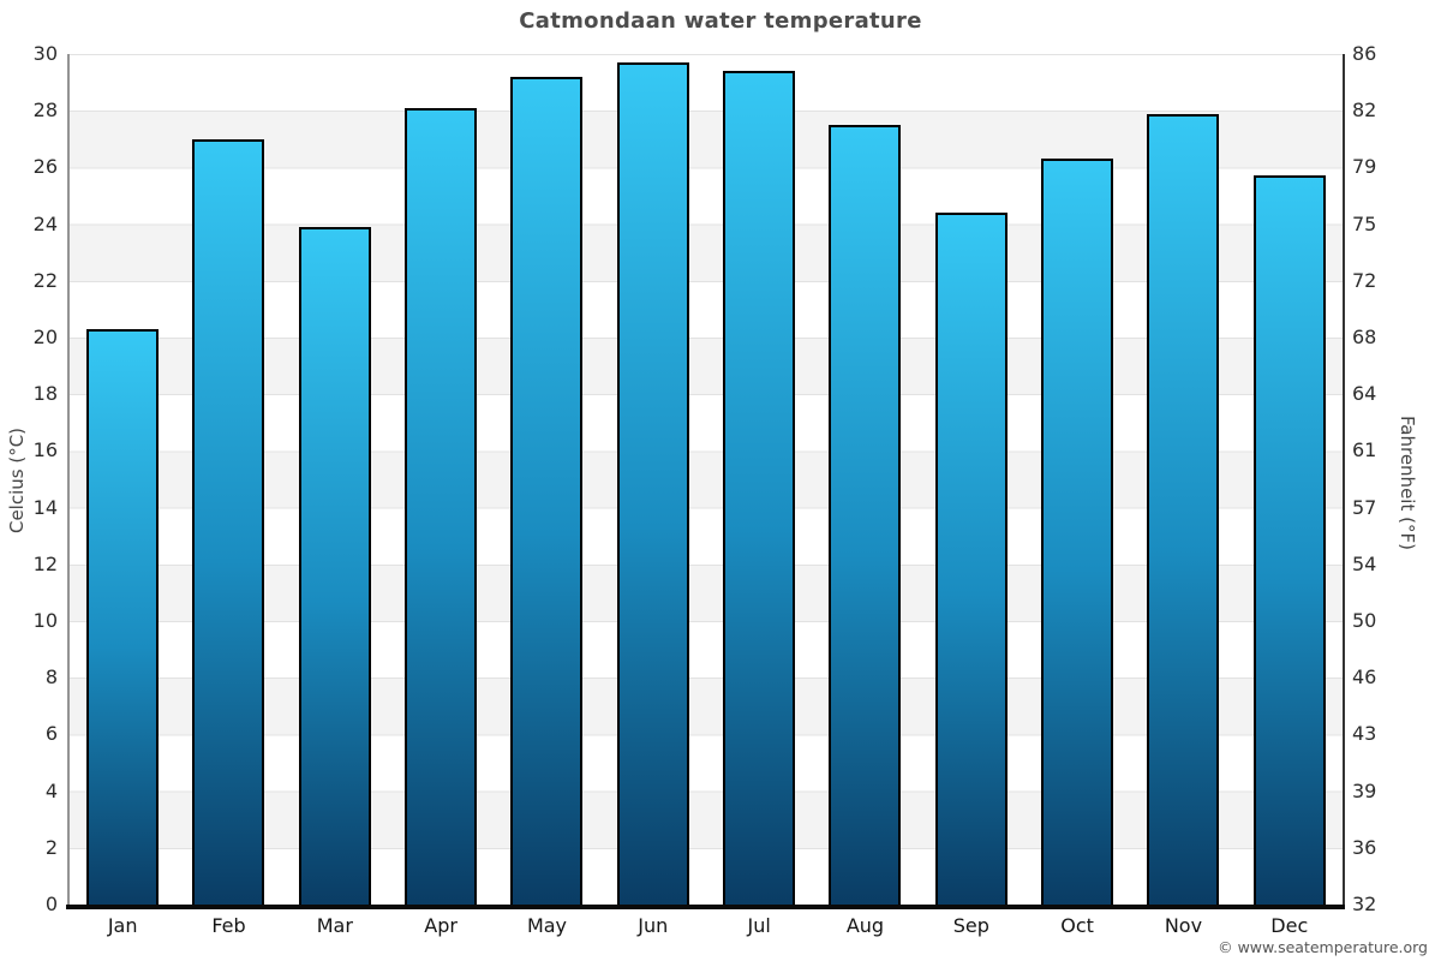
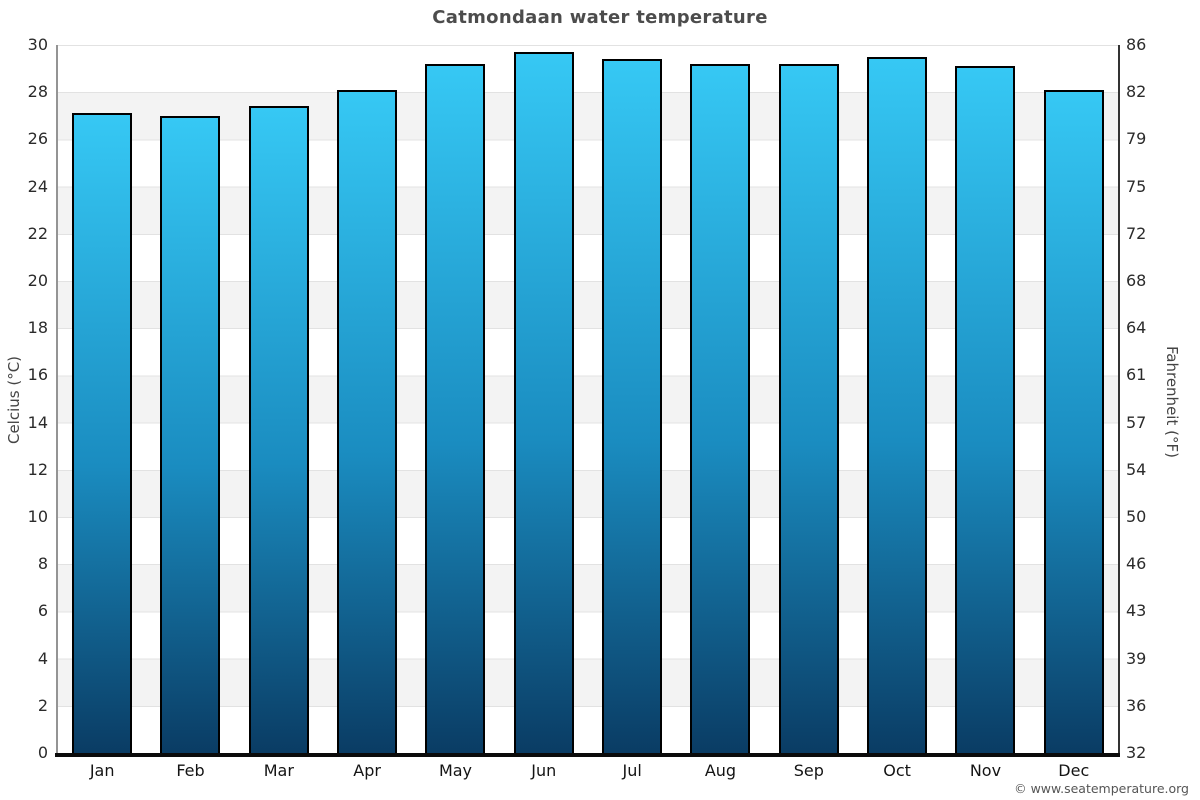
Jan: 20.3 -> 27.1
Mar: 23.9 -> 27.4
Aug: 27.5 -> 29.2
Sep: 24.4 -> 29.2
Oct: 26.3 -> 29.5
Nov: 27.9 -> 29.1
Dec: 25.7 -> 28.1
